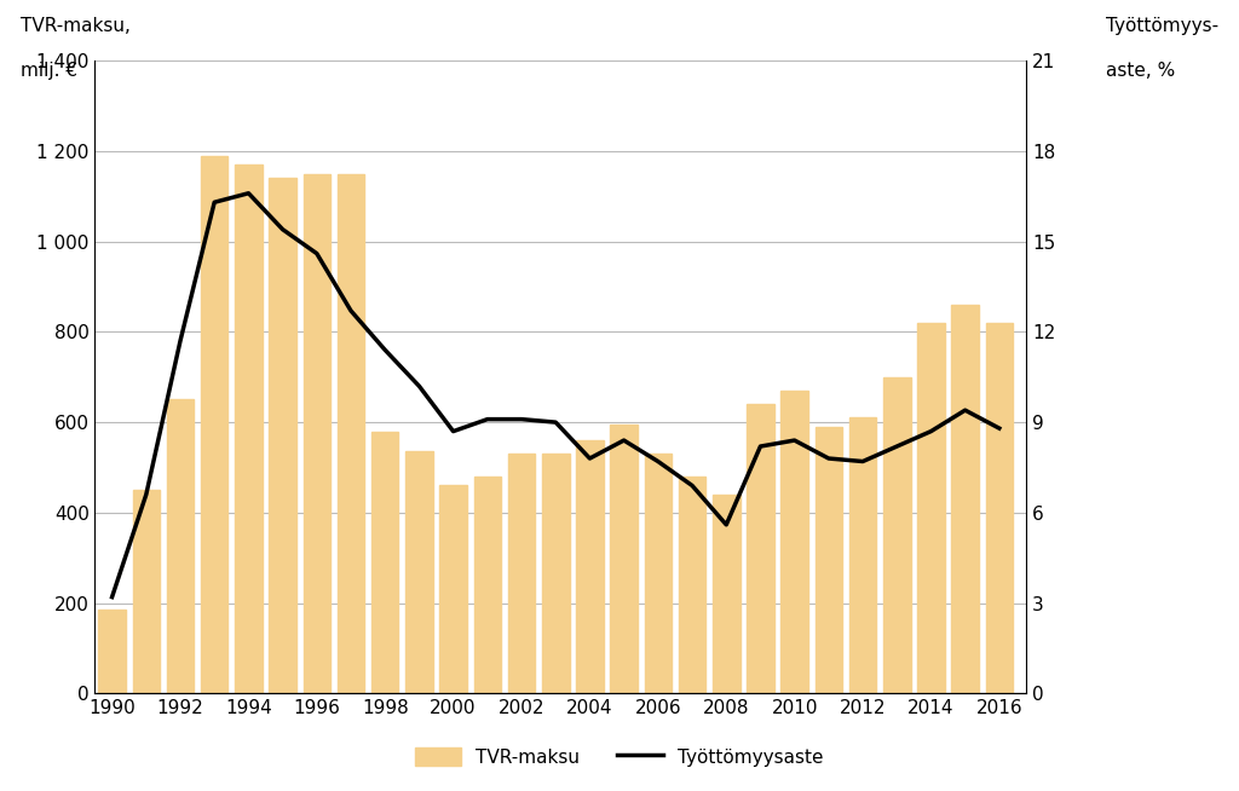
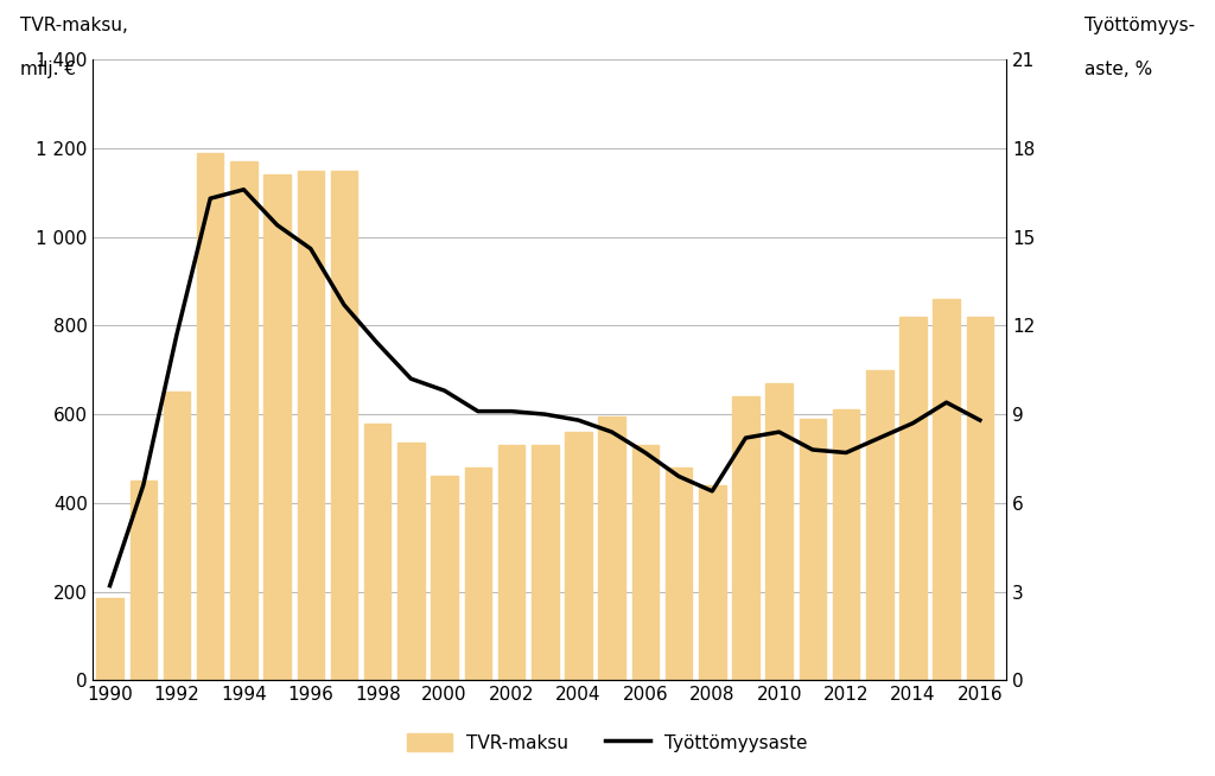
Työttömyysaste/2000: 8.7 -> 9.8
Työttömyysaste/2004: 7.8 -> 8.8
Työttömyysaste/2008: 5.6 -> 6.4
